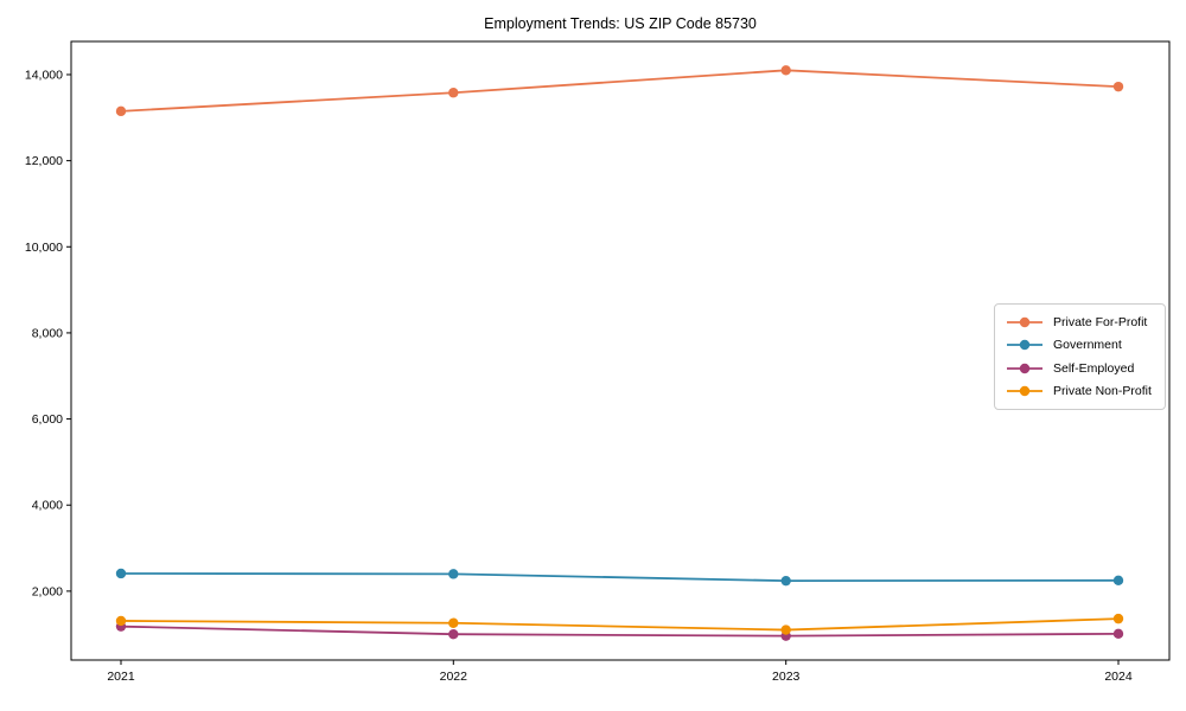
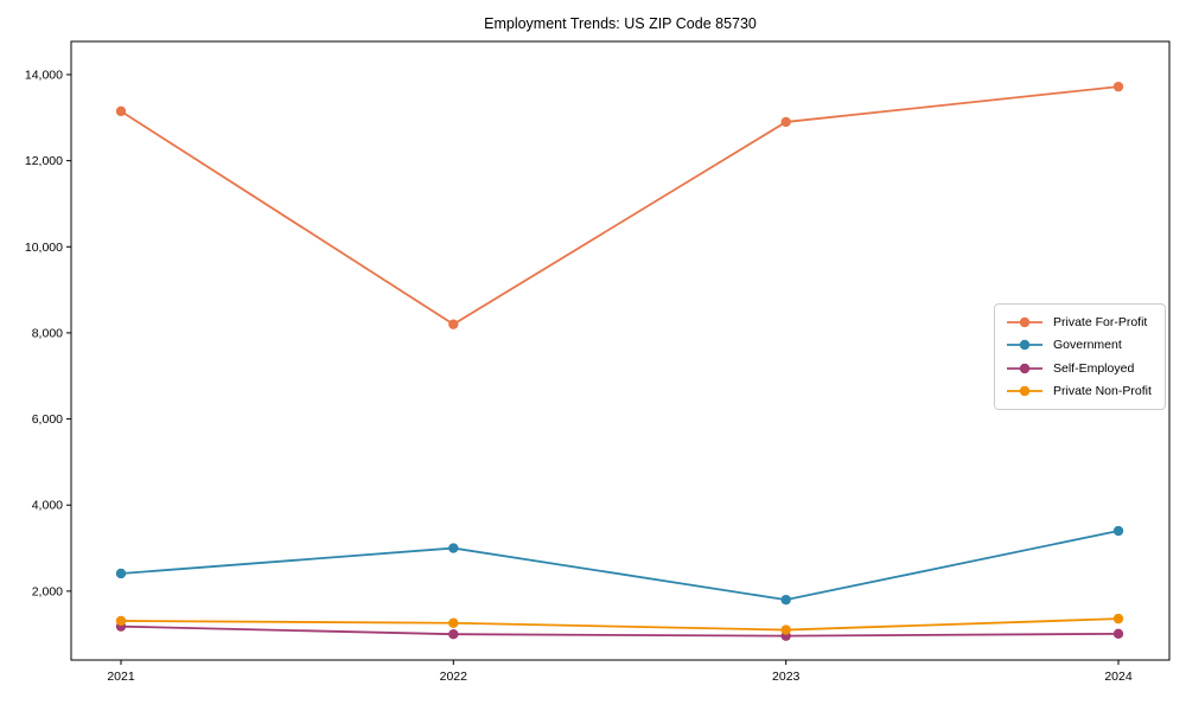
Private For-Profit/2022: 13600 -> 8200
Government/2022: 2400 -> 3000
Private For-Profit/2023: 14100 -> 12900
Government/2023: 2200 -> 1800
Government/2024: 2200 -> 3400
